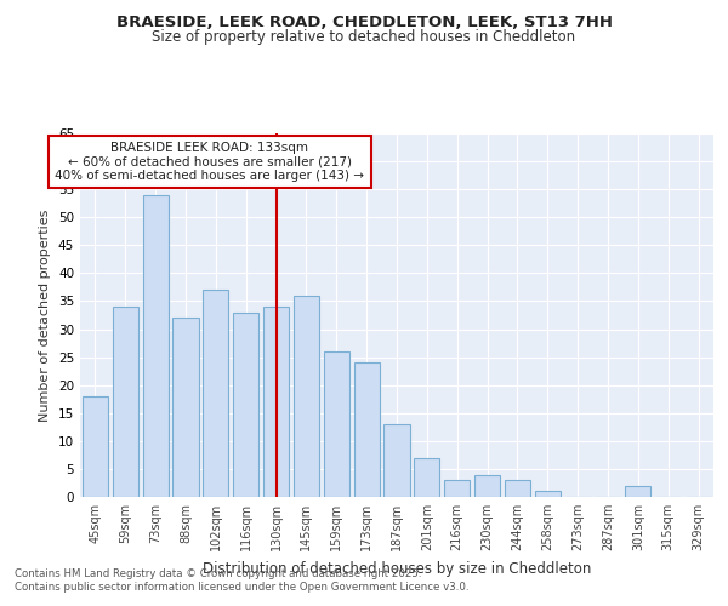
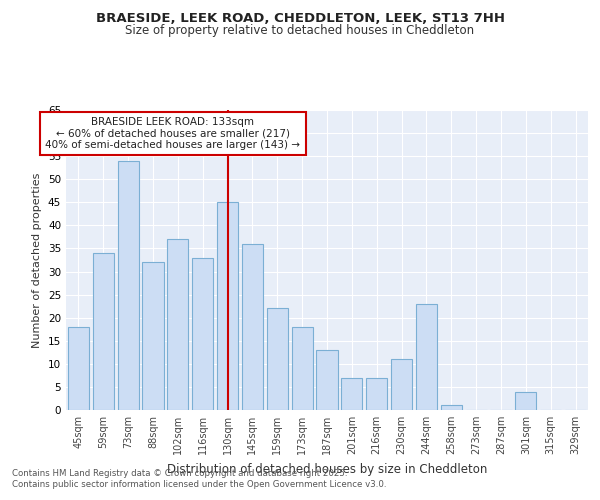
130sqm: 34 -> 45
159sqm: 26 -> 22
173sqm: 24 -> 18
216sqm: 3 -> 7
230sqm: 4 -> 11
244sqm: 3 -> 23
301sqm: 2 -> 4
